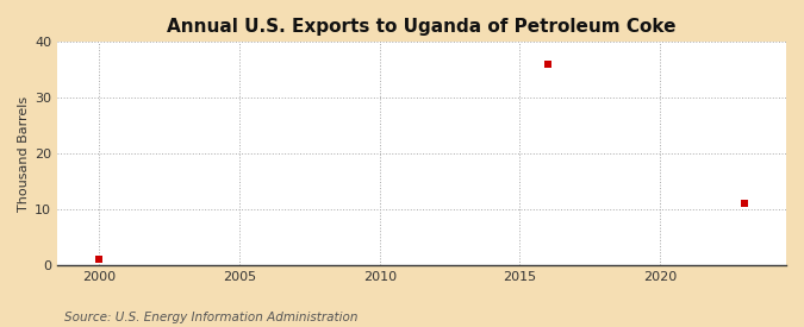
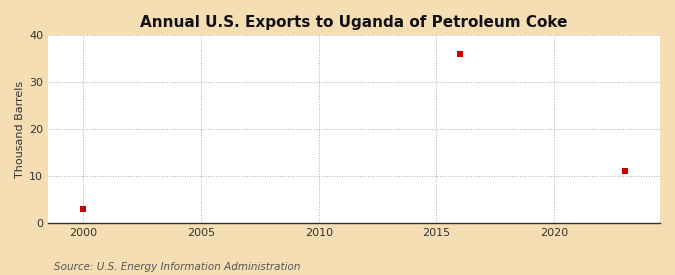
2000: 1 -> 3
